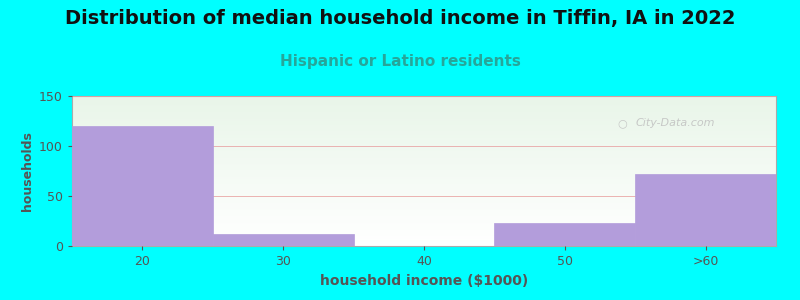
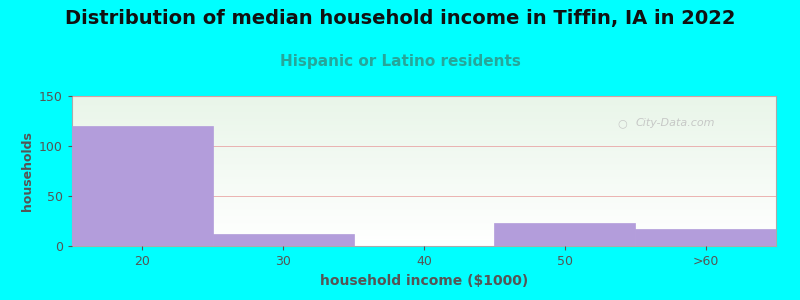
>60: 72 -> 17
